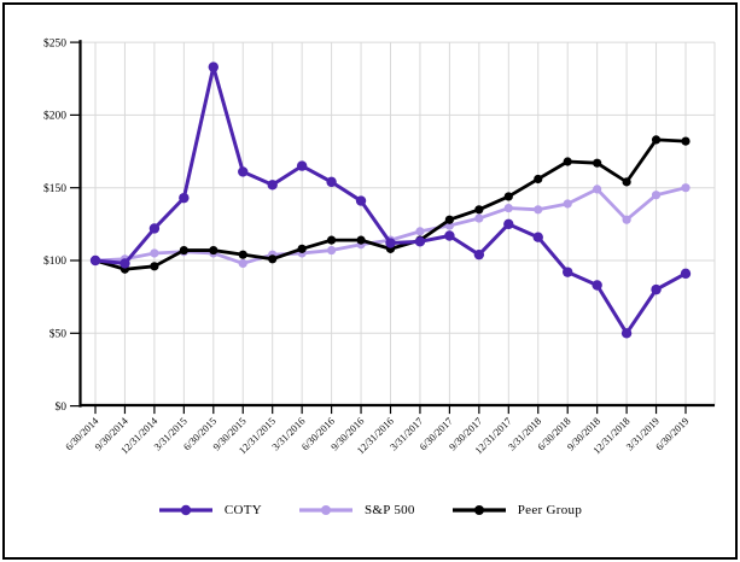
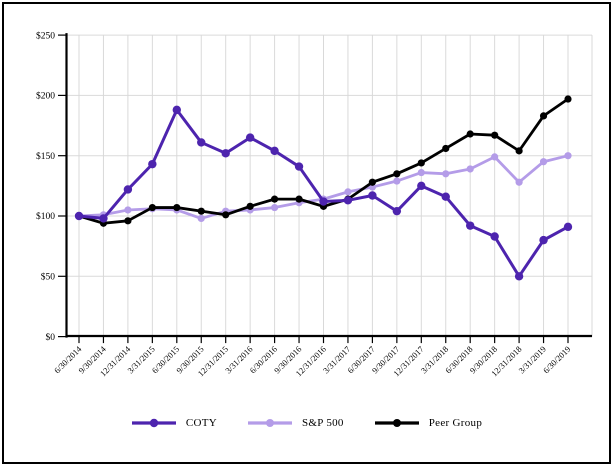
COTY/6/30/2015: $233 -> $188
Peer Group/6/30/2019: $182 -> $197
